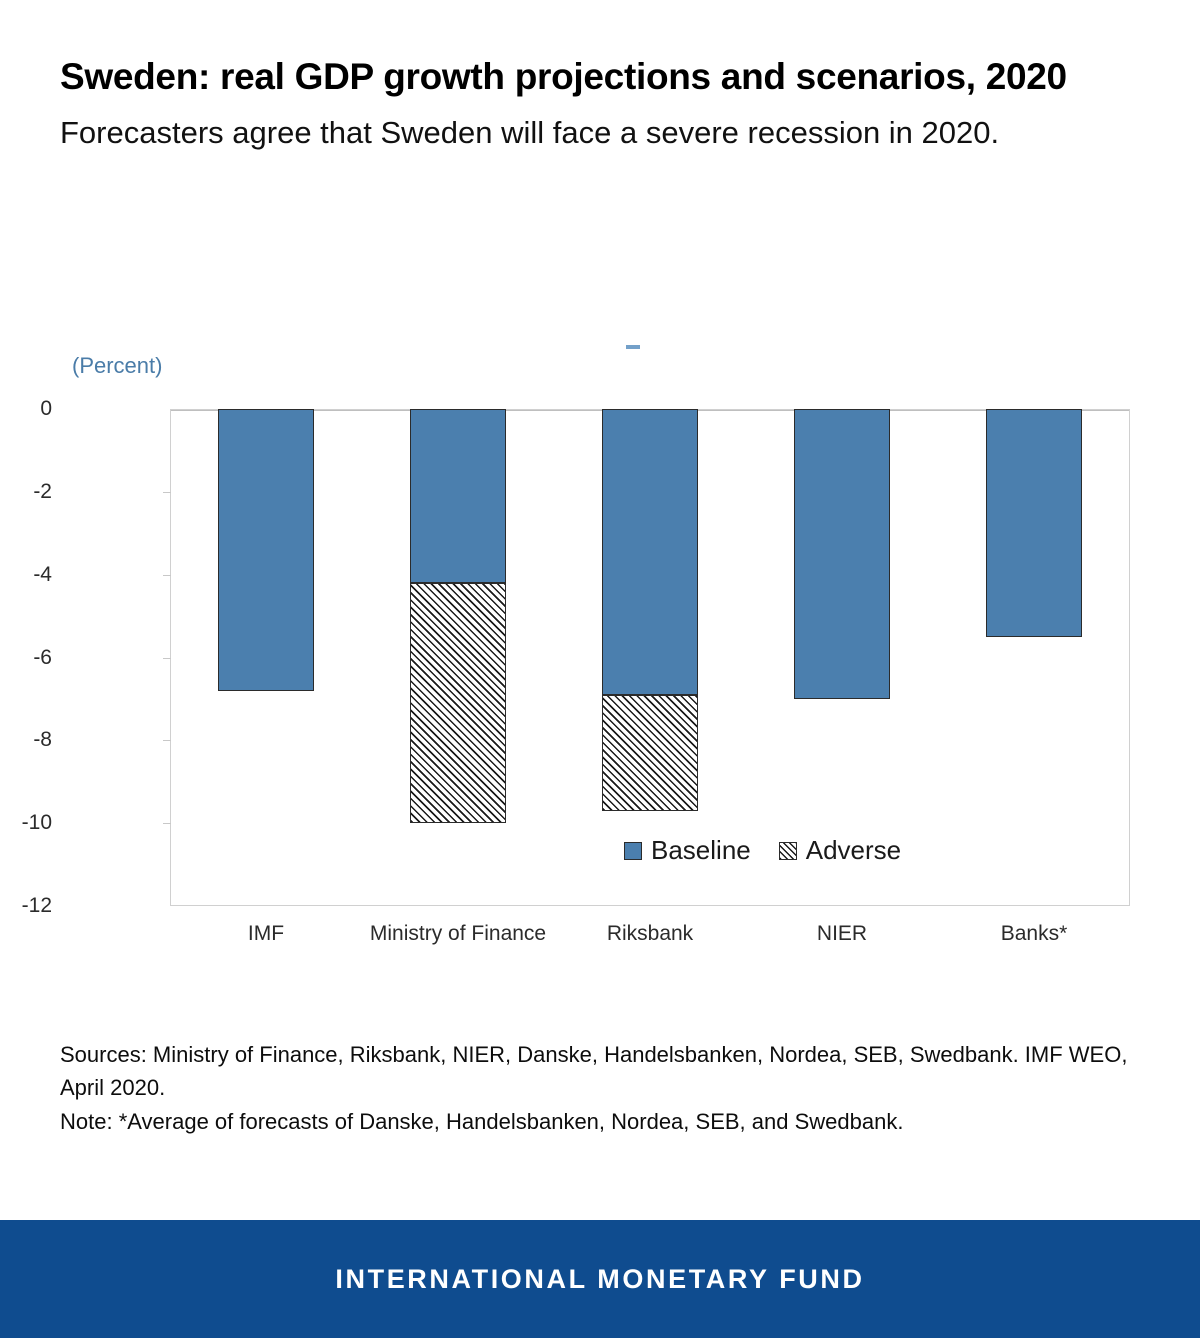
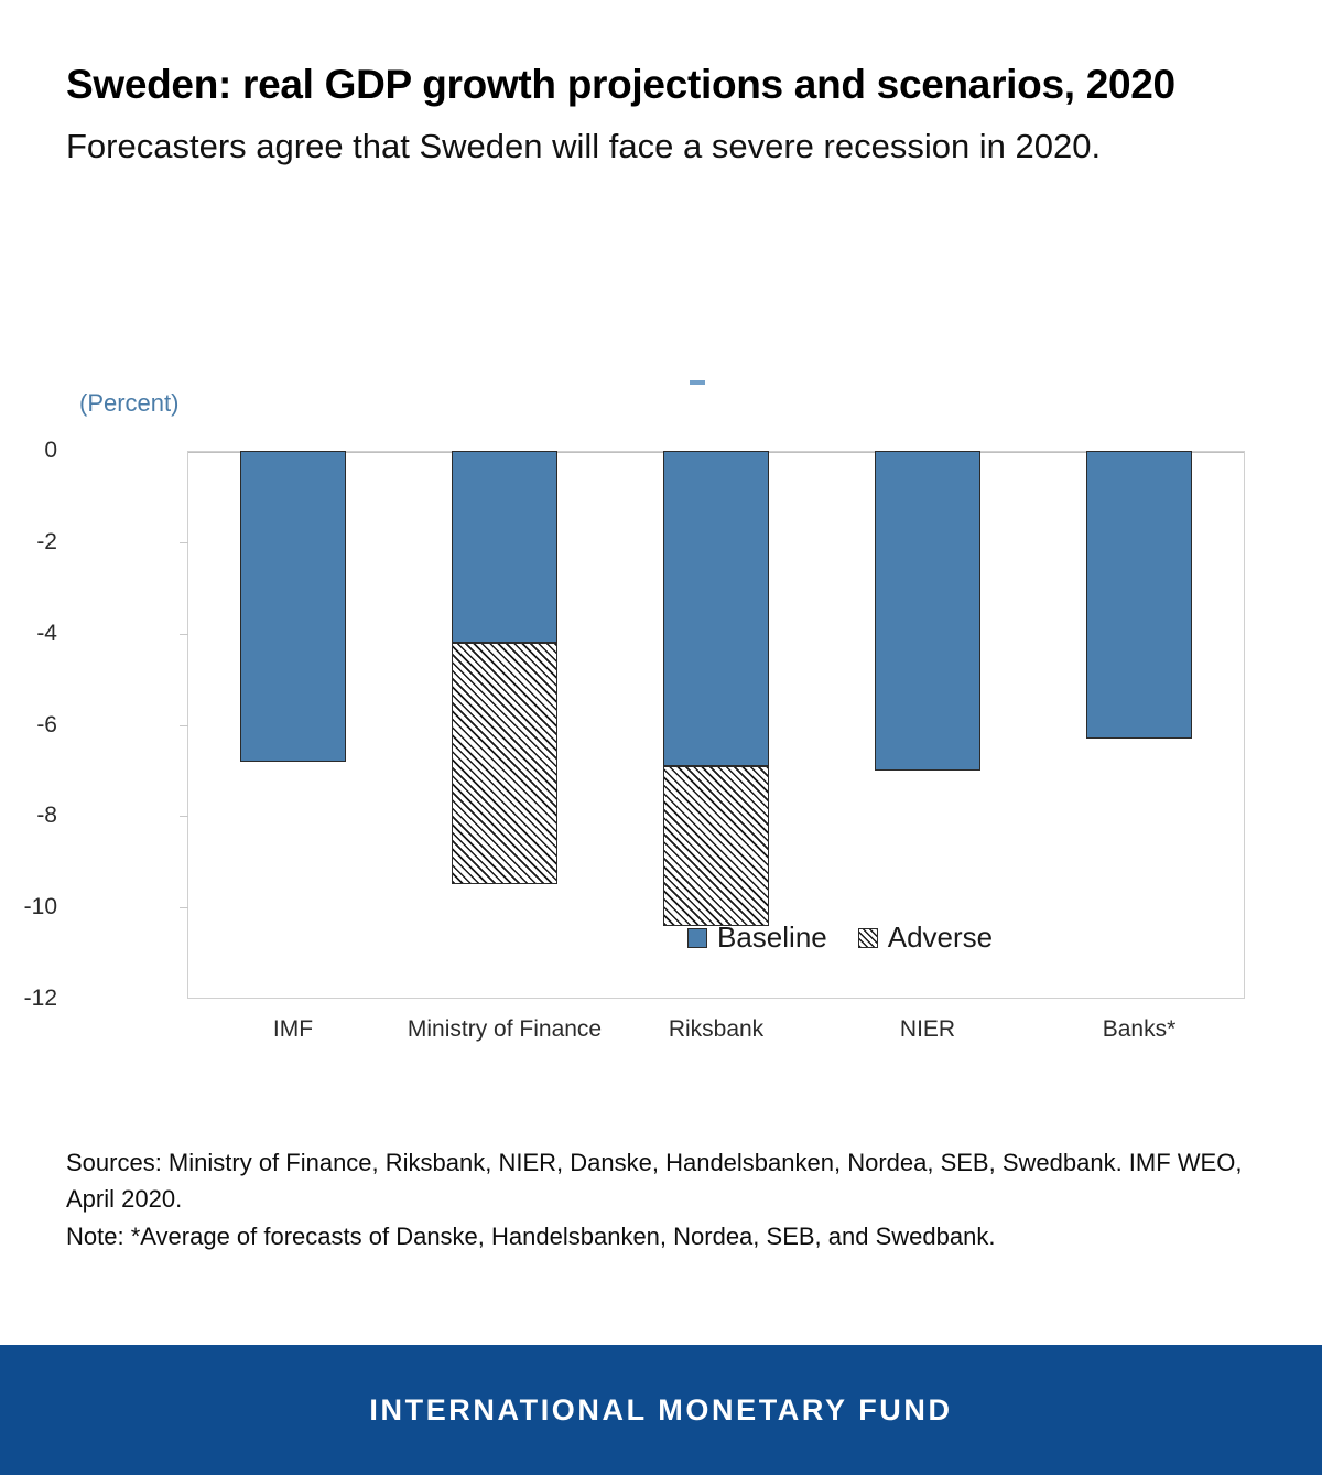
Adverse/Ministry of Finance: -10.0 -> -9.5
Adverse/Riksbank: -9.7 -> -10.4
Baseline/Banks*: -5.5 -> -6.3
